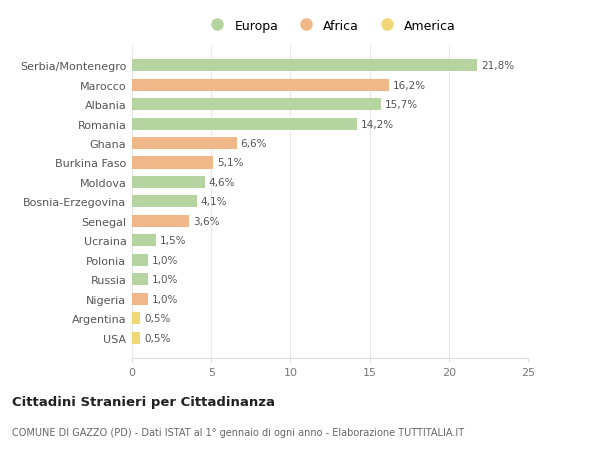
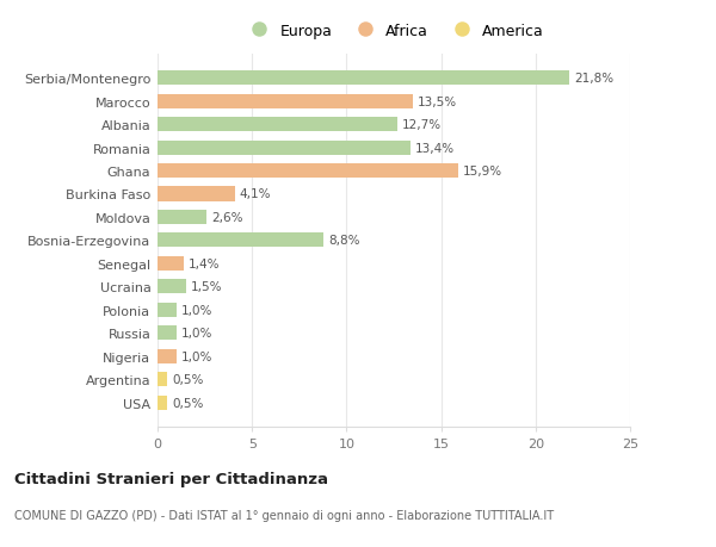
Marocco: 16,2% -> 13,5%
Albania: 15,7% -> 12,7%
Romania: 14,2% -> 13,4%
Ghana: 6,6% -> 15,9%
Burkina Faso: 5,1% -> 4,1%
Moldova: 4,6% -> 2,6%
Bosnia-Erzegovina: 4,1% -> 8,8%
Senegal: 3,6% -> 1,4%
